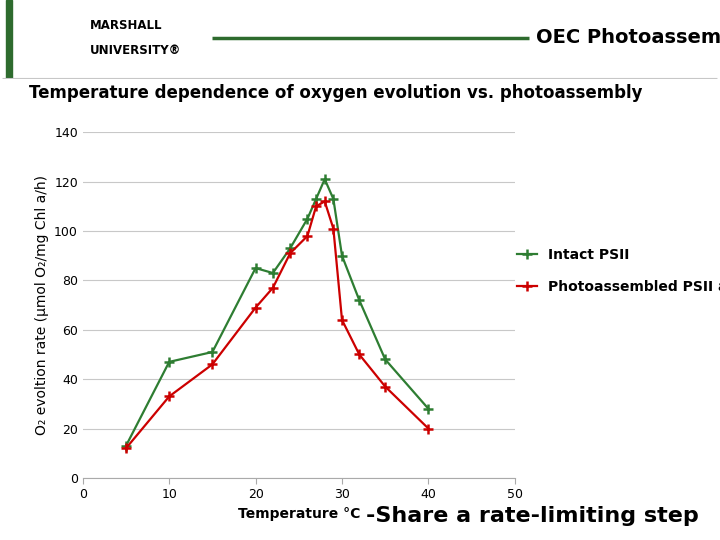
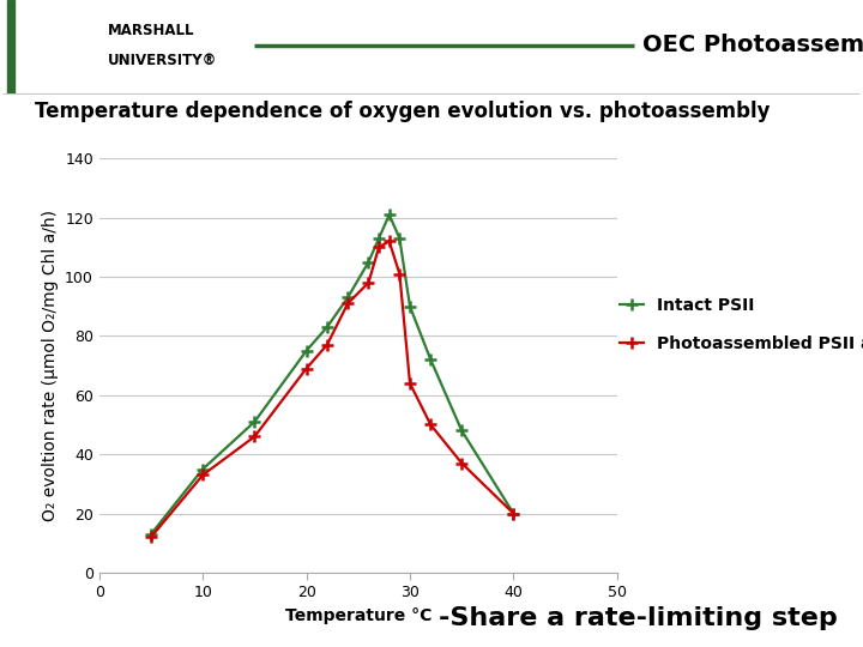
Intact PSII/10: 47 -> 35
Intact PSII/20: 85 -> 75
Intact PSII/40: 28 -> 20
